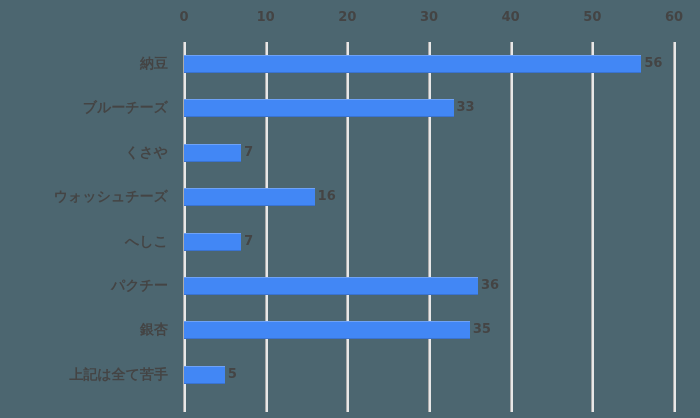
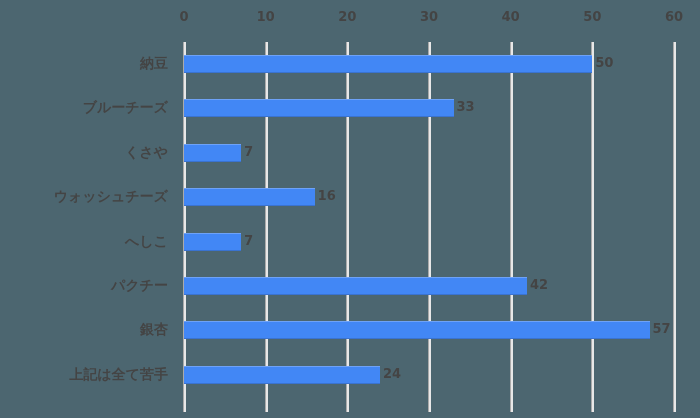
納豆: 56 -> 50
パクチー: 36 -> 42
銀杏: 35 -> 57
上記は全て苦手: 5 -> 24
